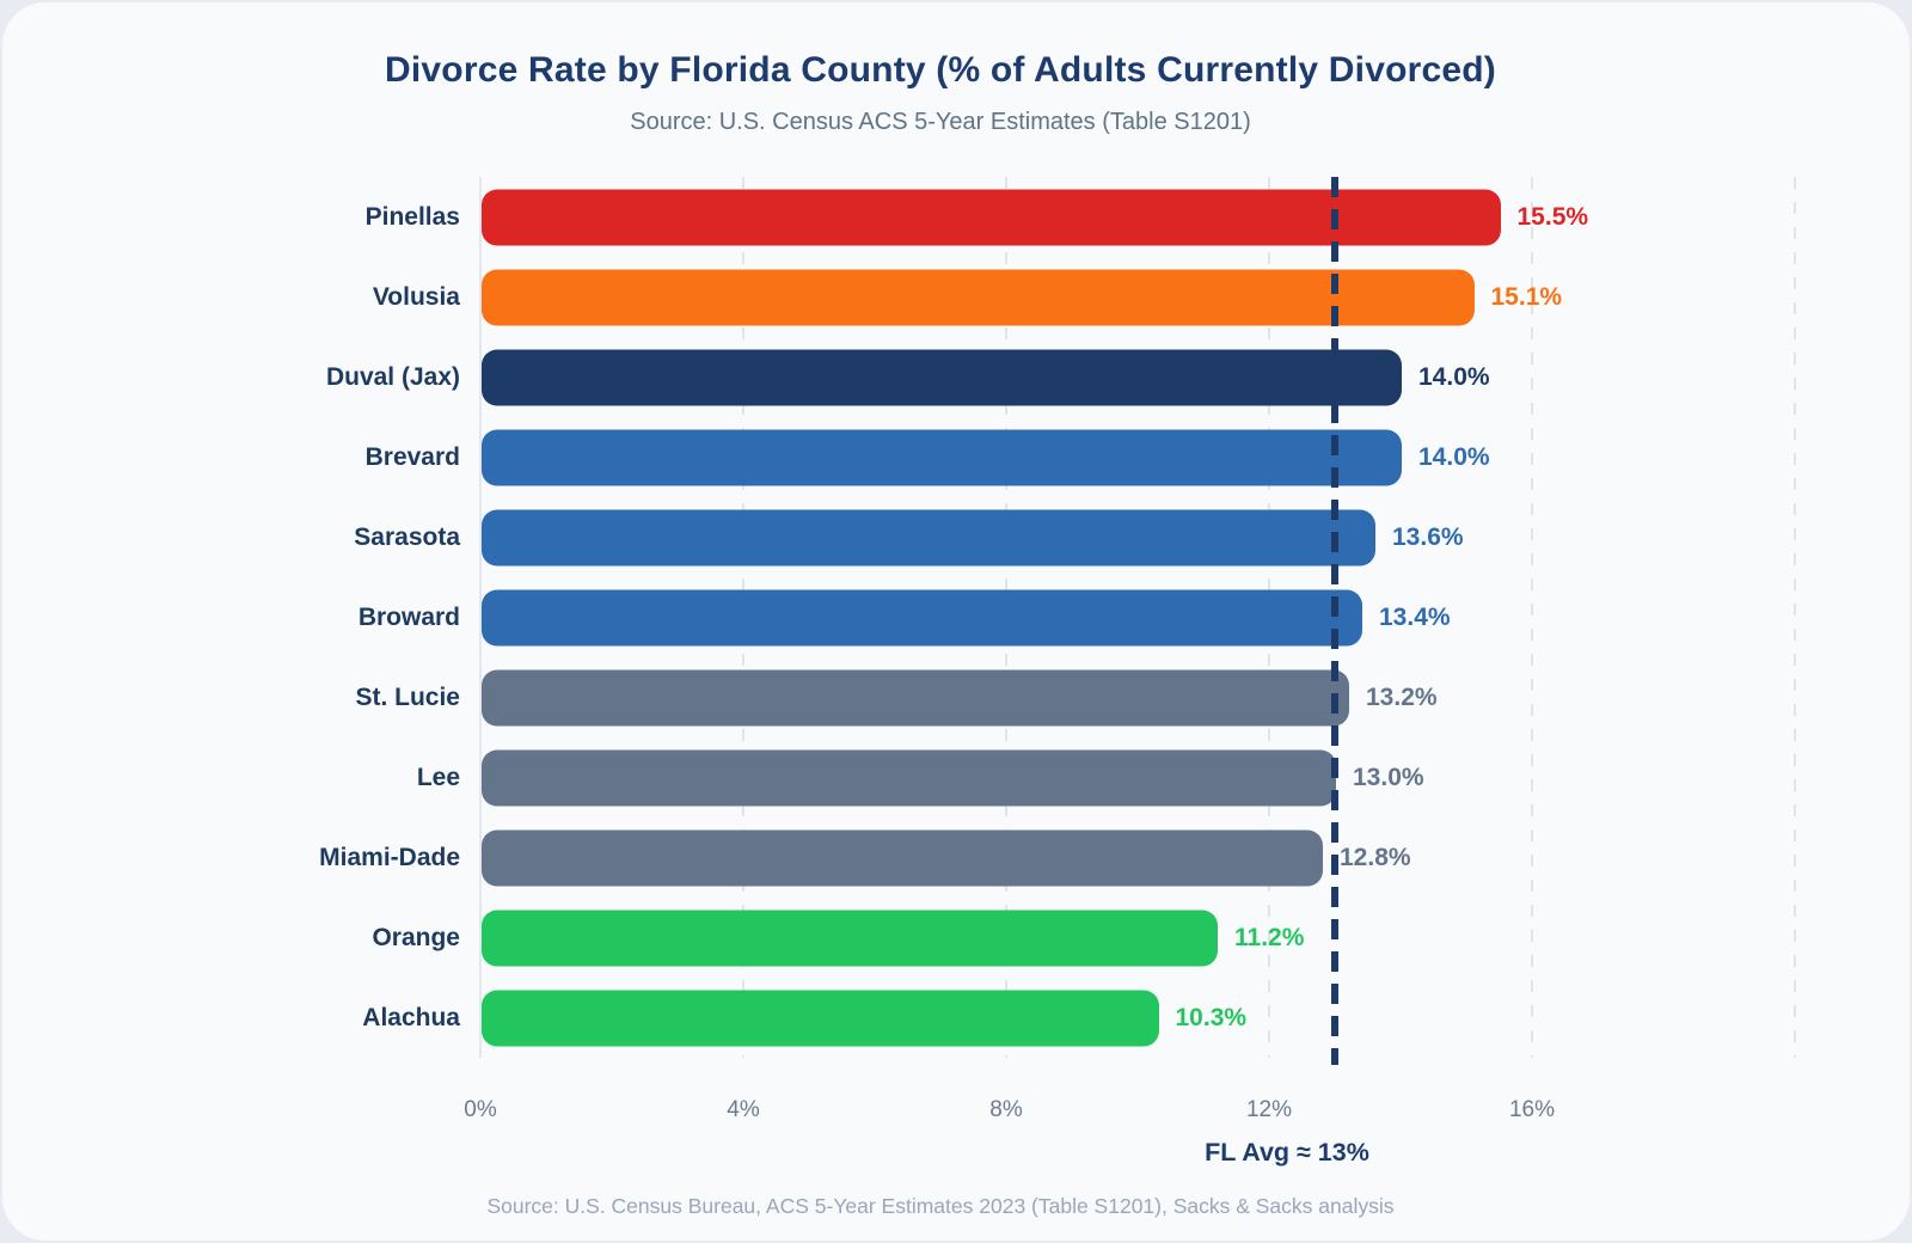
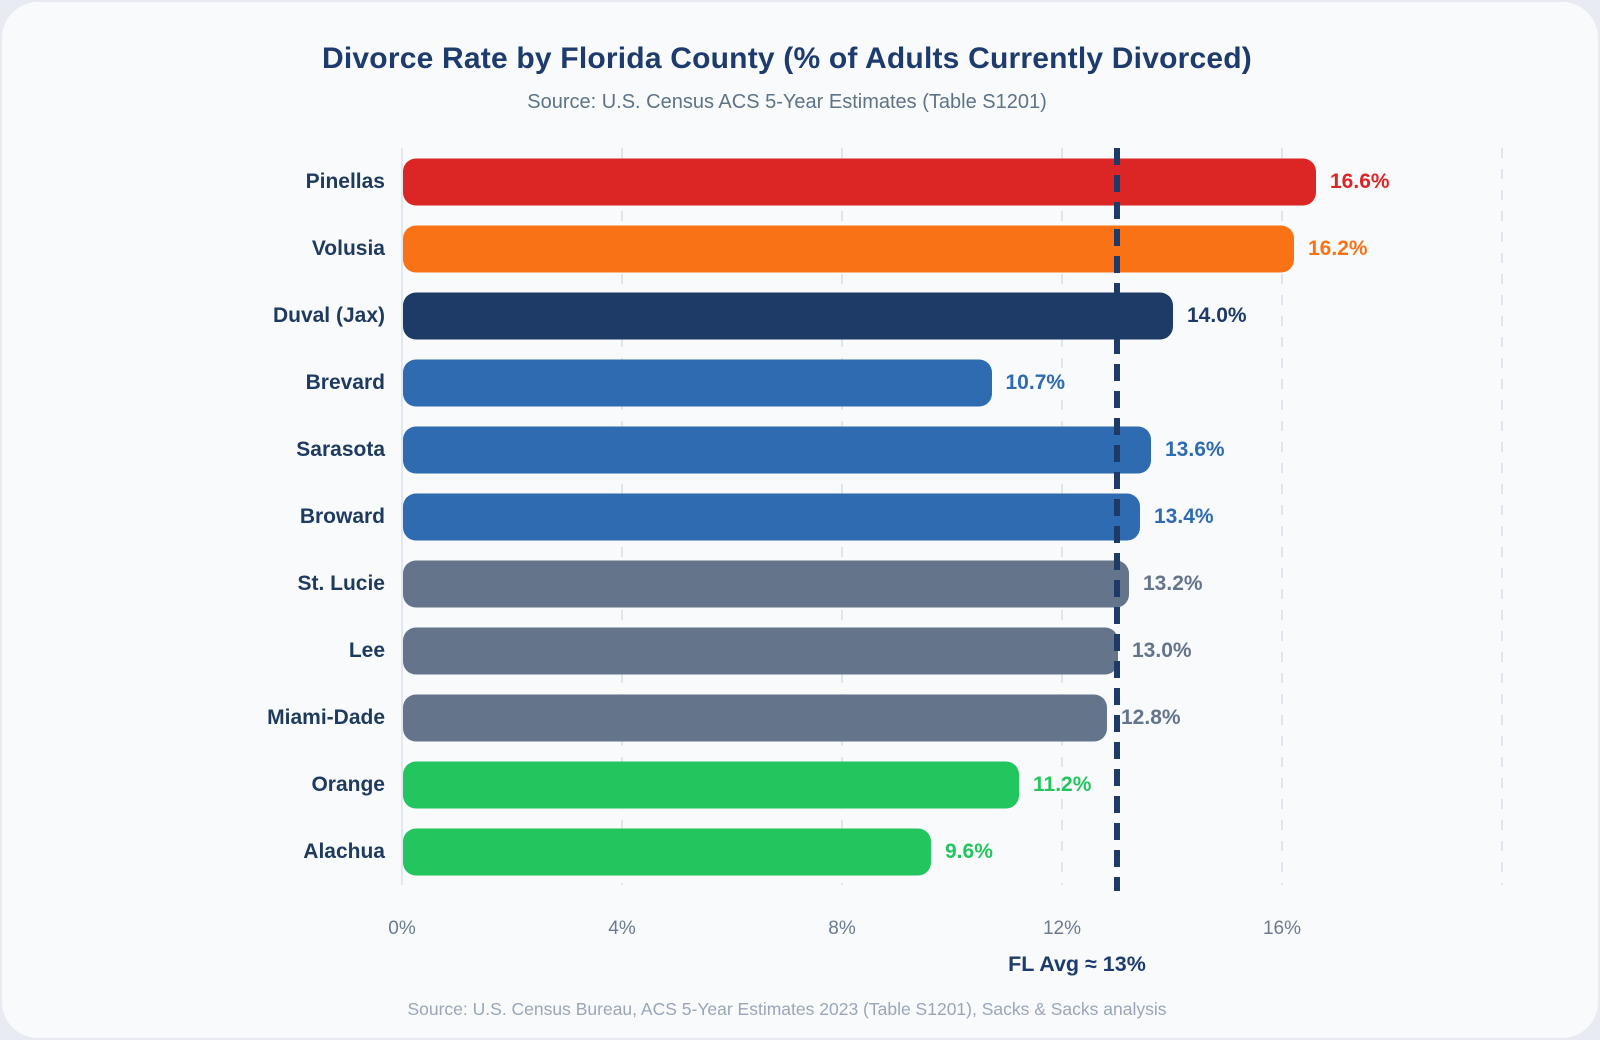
Pinellas: 15.5% -> 16.6%
Volusia: 15.1% -> 16.2%
Brevard: 14.0% -> 10.7%
Alachua: 10.3% -> 9.6%
